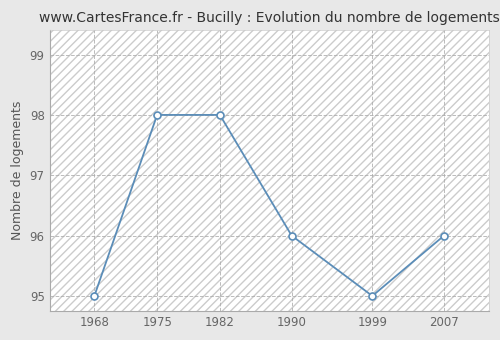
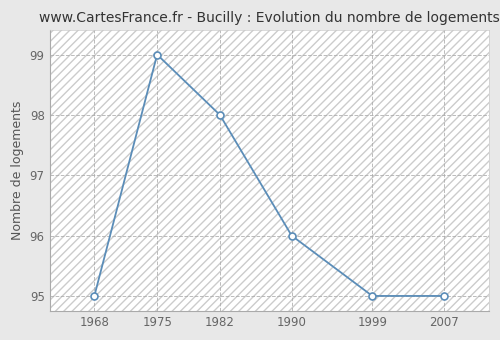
1975: 98 -> 99
2007: 96 -> 95
